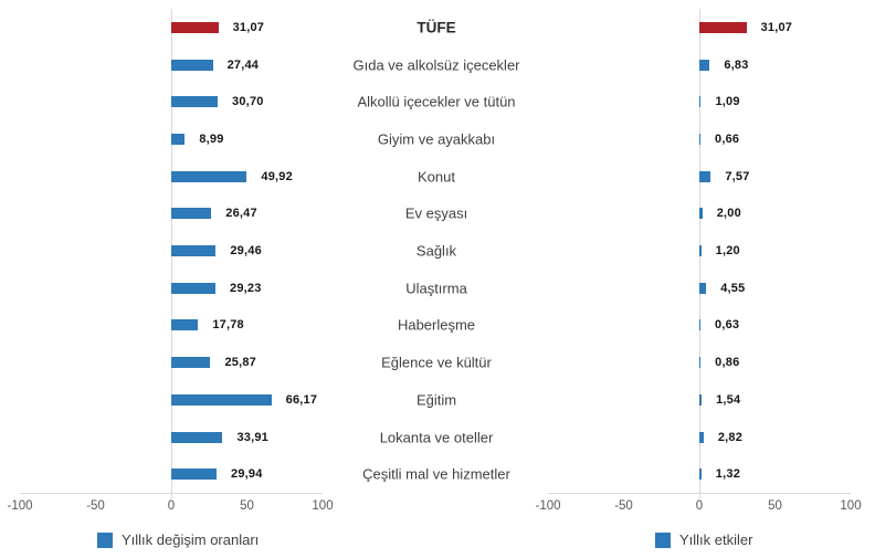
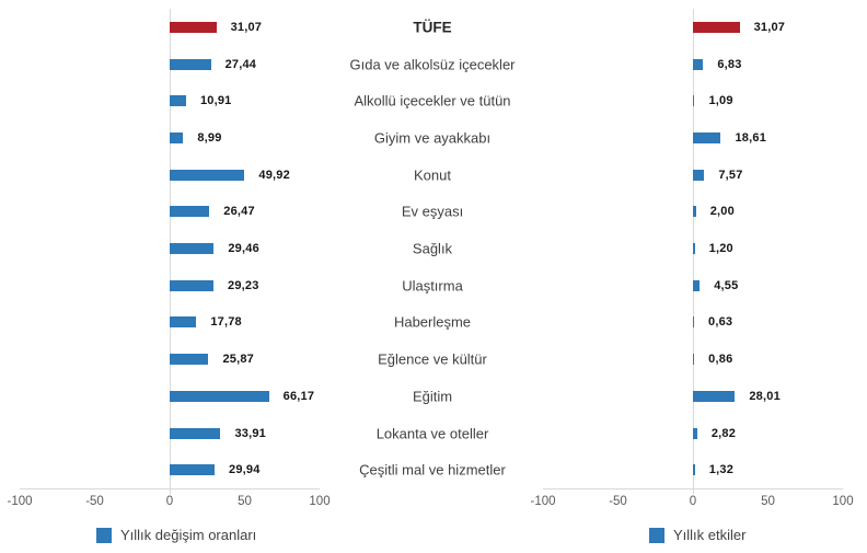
Yıllık değişim oranları/Alkollü içecekler ve tütün: 30,70 -> 10,91
Yıllık etkiler/Giyim ve ayakkabı: 0,66 -> 18,61
Yıllık etkiler/Eğitim: 1,54 -> 28,01
